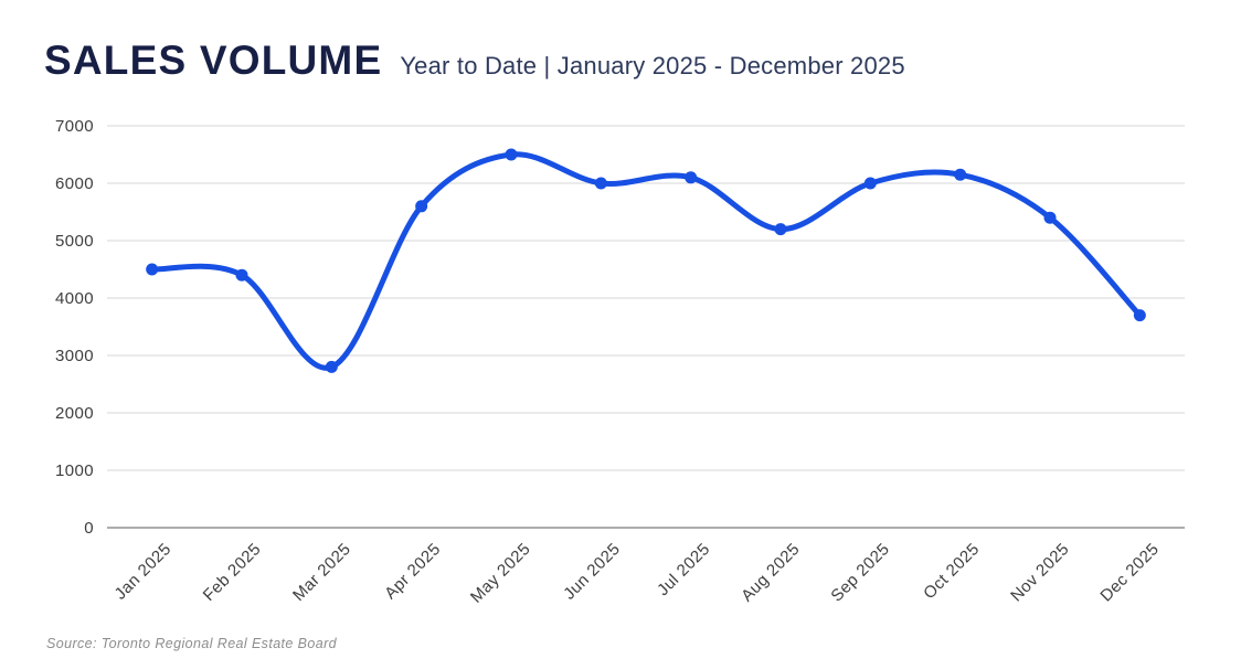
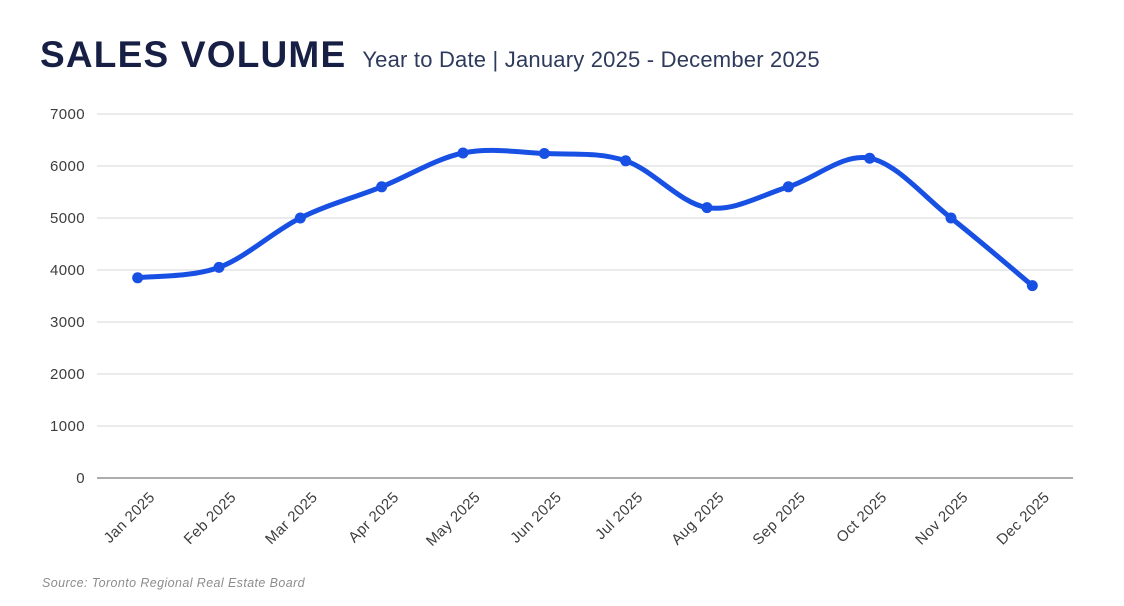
Jan 2025: 4500 -> 3800
Feb 2025: 4400 -> 4000
Mar 2025: 2800 -> 5000
May 2025: 6500 -> 6200
Jun 2025: 6000 -> 6200
Sep 2025: 6000 -> 5600
Nov 2025: 5400 -> 5000
